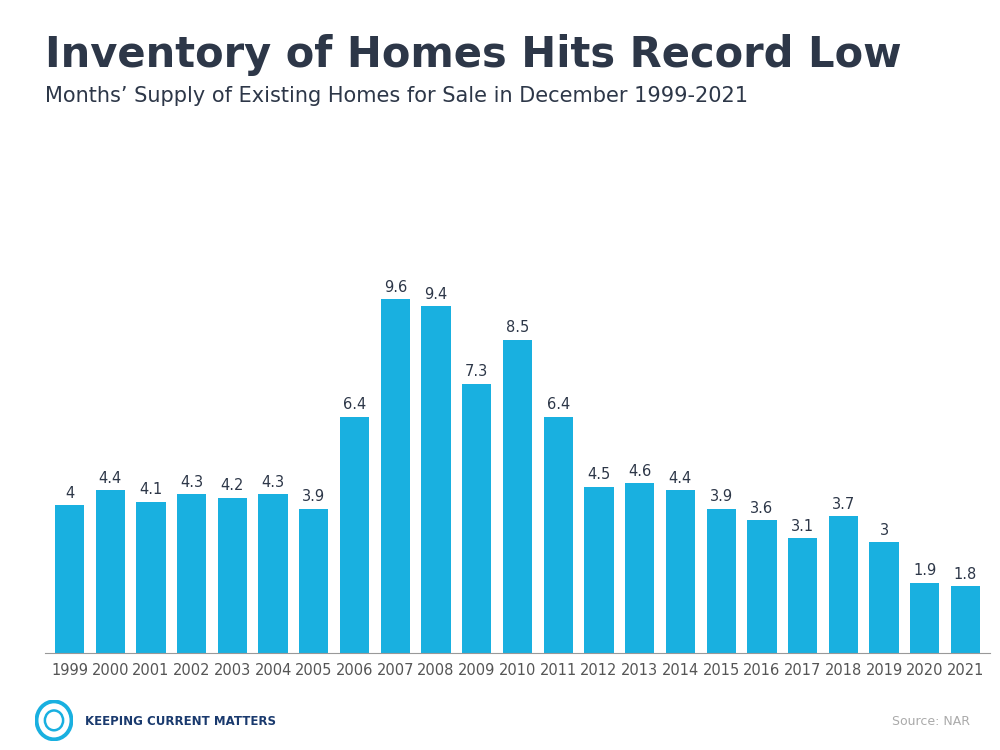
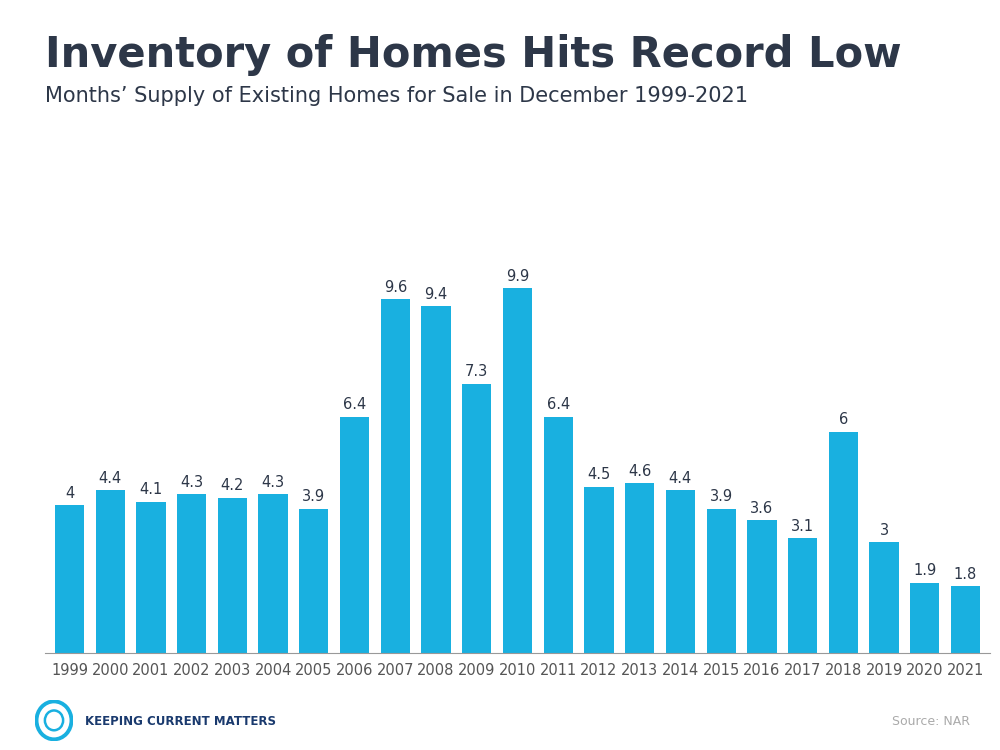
2010: 8.5 -> 9.9
2018: 3.7 -> 6
